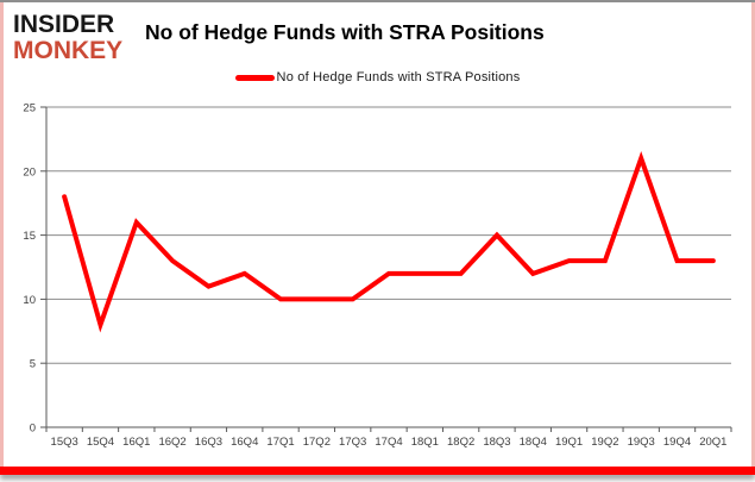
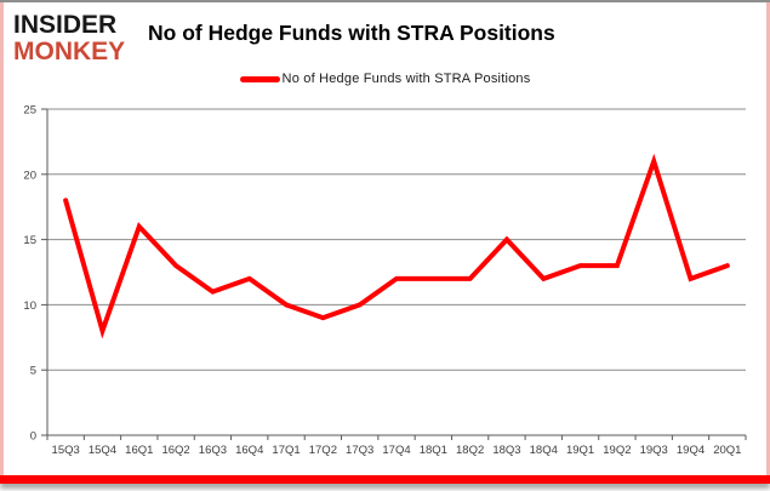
17Q2: 10 -> 9
19Q4: 13 -> 12
